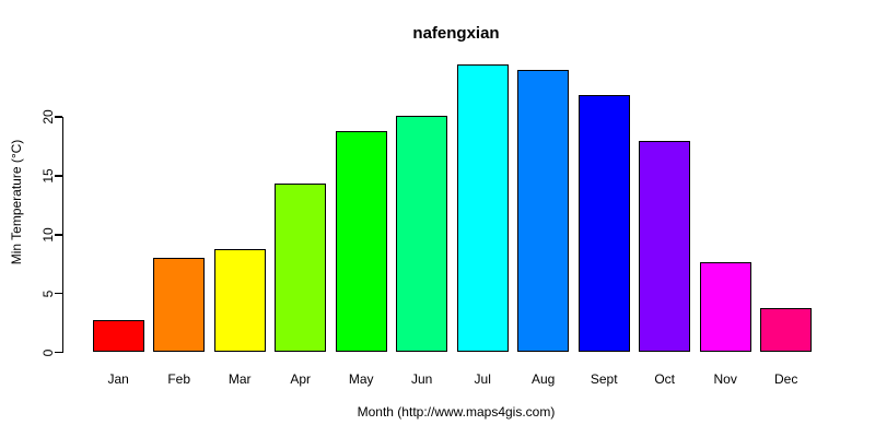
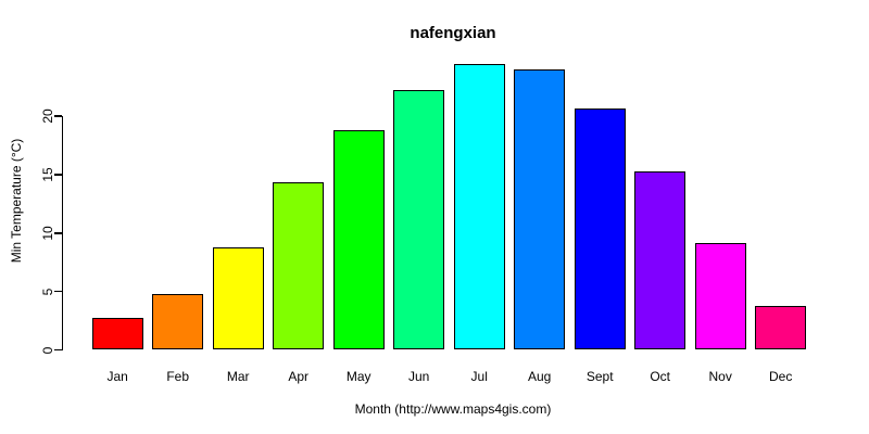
Feb: 8.0 -> 4.8
Jun: 20.1 -> 22.2
Sept: 21.9 -> 20.7
Oct: 18.0 -> 15.3
Nov: 7.7 -> 9.1
